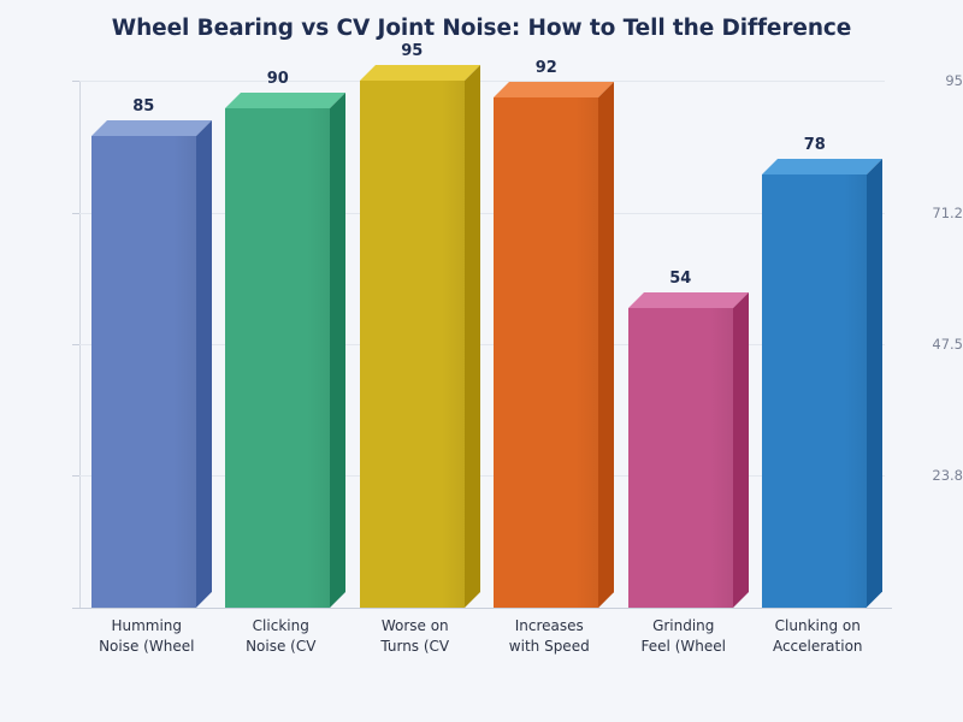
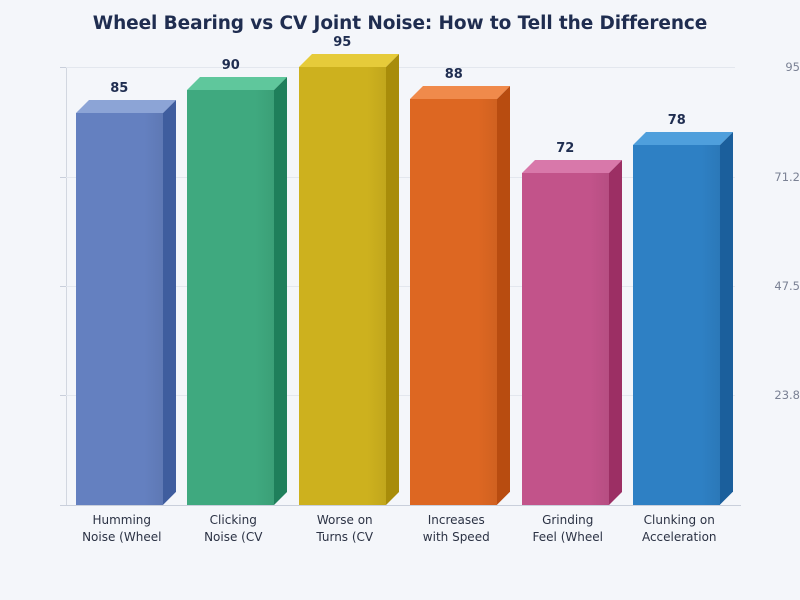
Increases with Speed: 92 -> 88
Grinding Feel (Wheel: 54 -> 72
